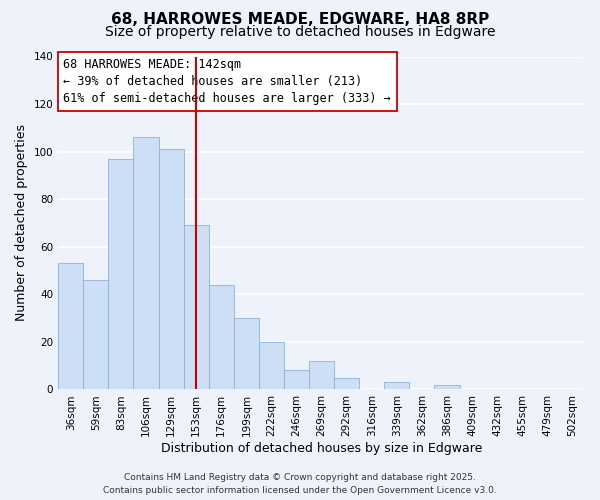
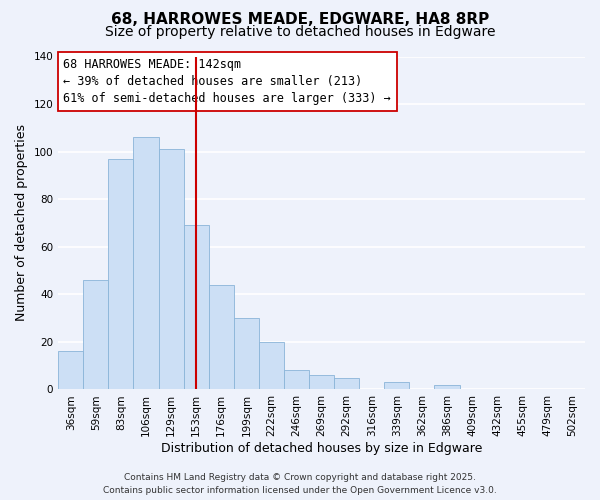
36sqm: 53 -> 16
269sqm: 12 -> 6
